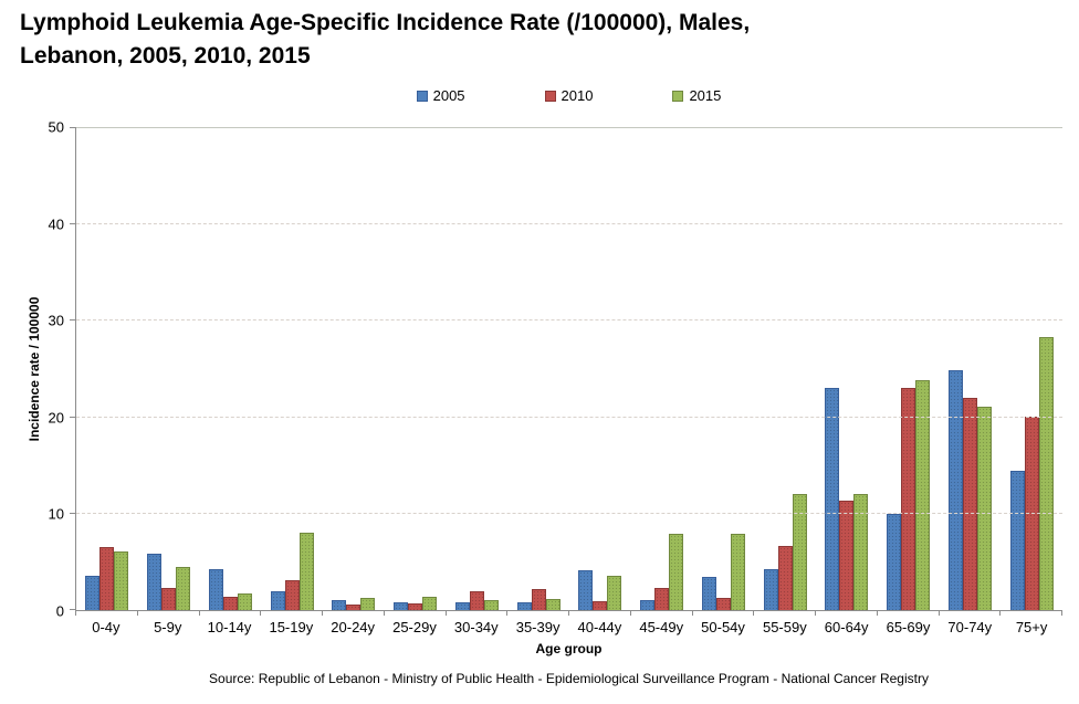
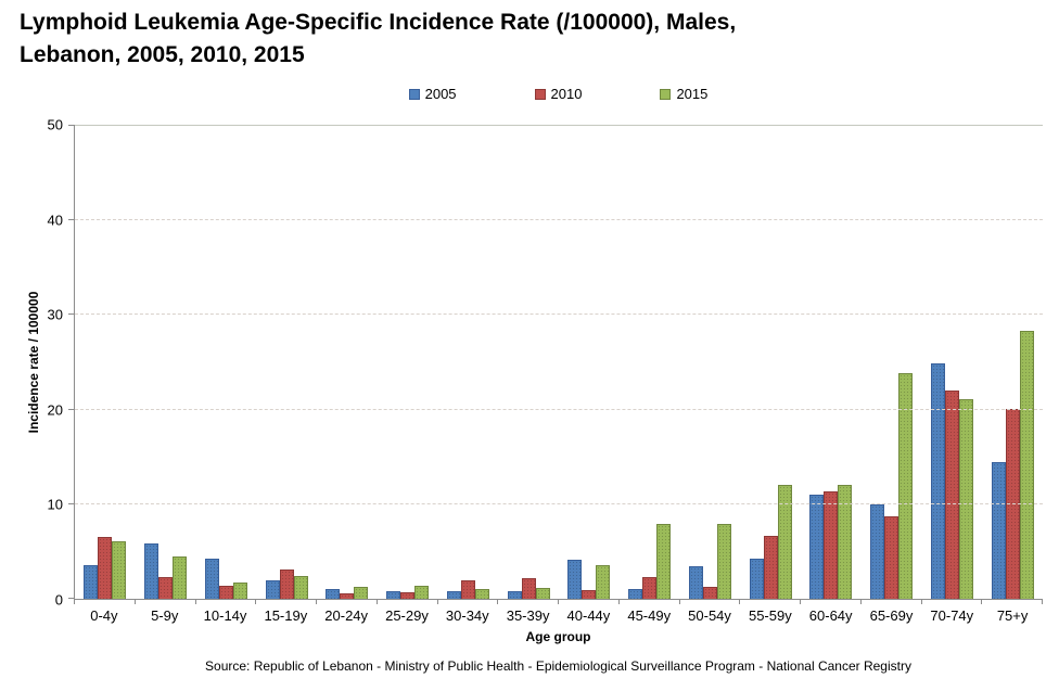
2015/15-19y: 8 -> 2
2005/60-64y: 23 -> 11
2010/65-69y: 23 -> 9
